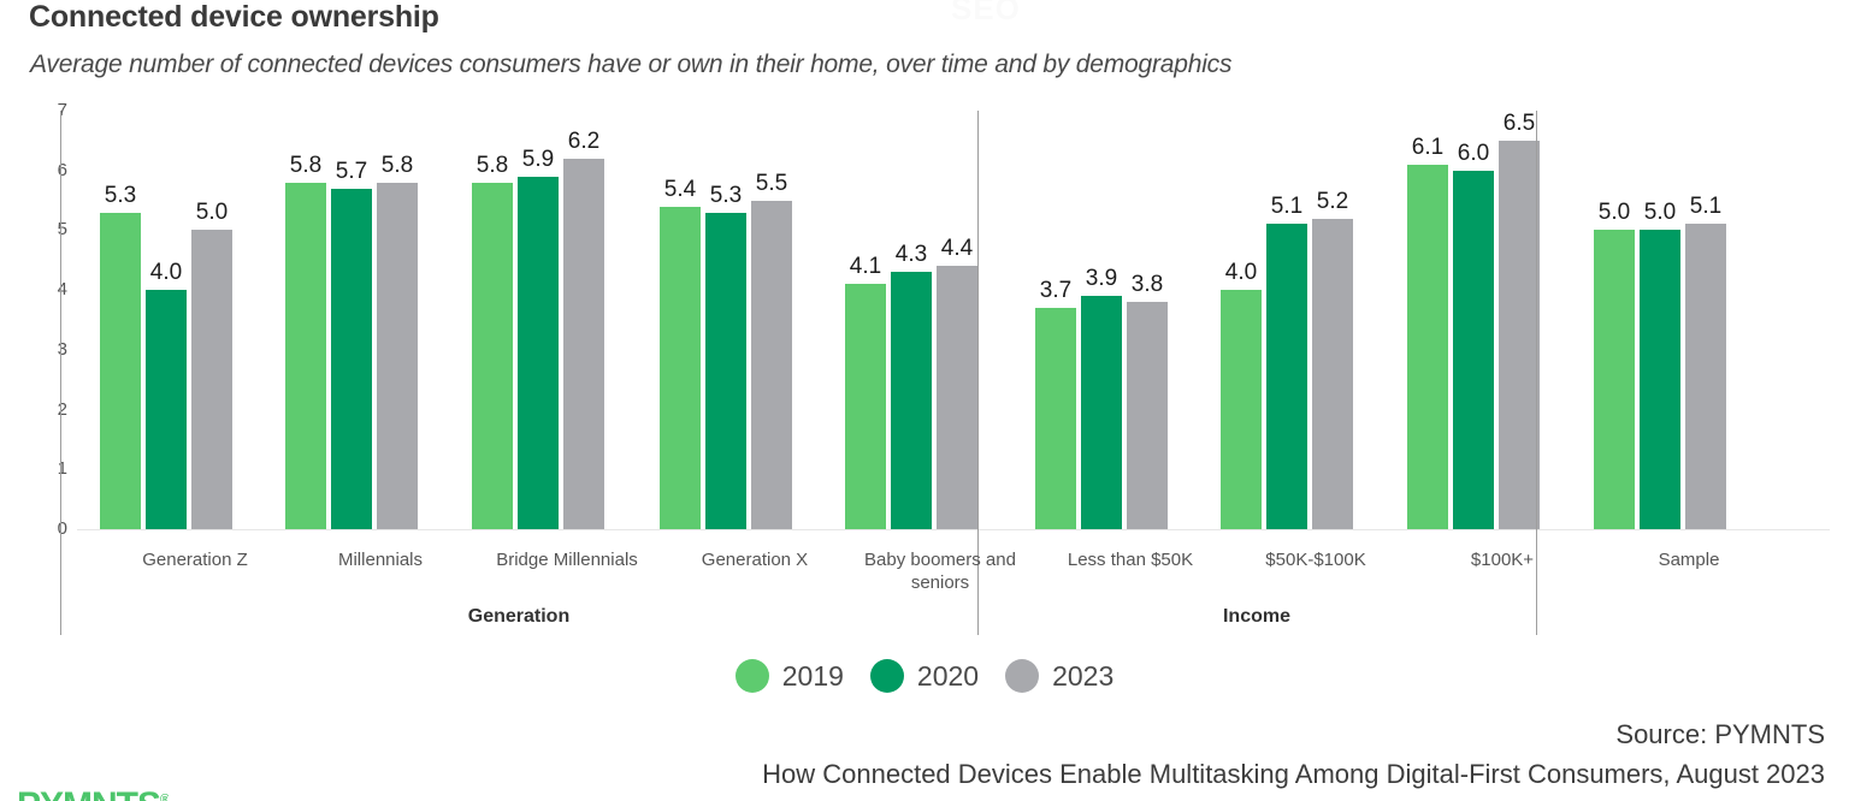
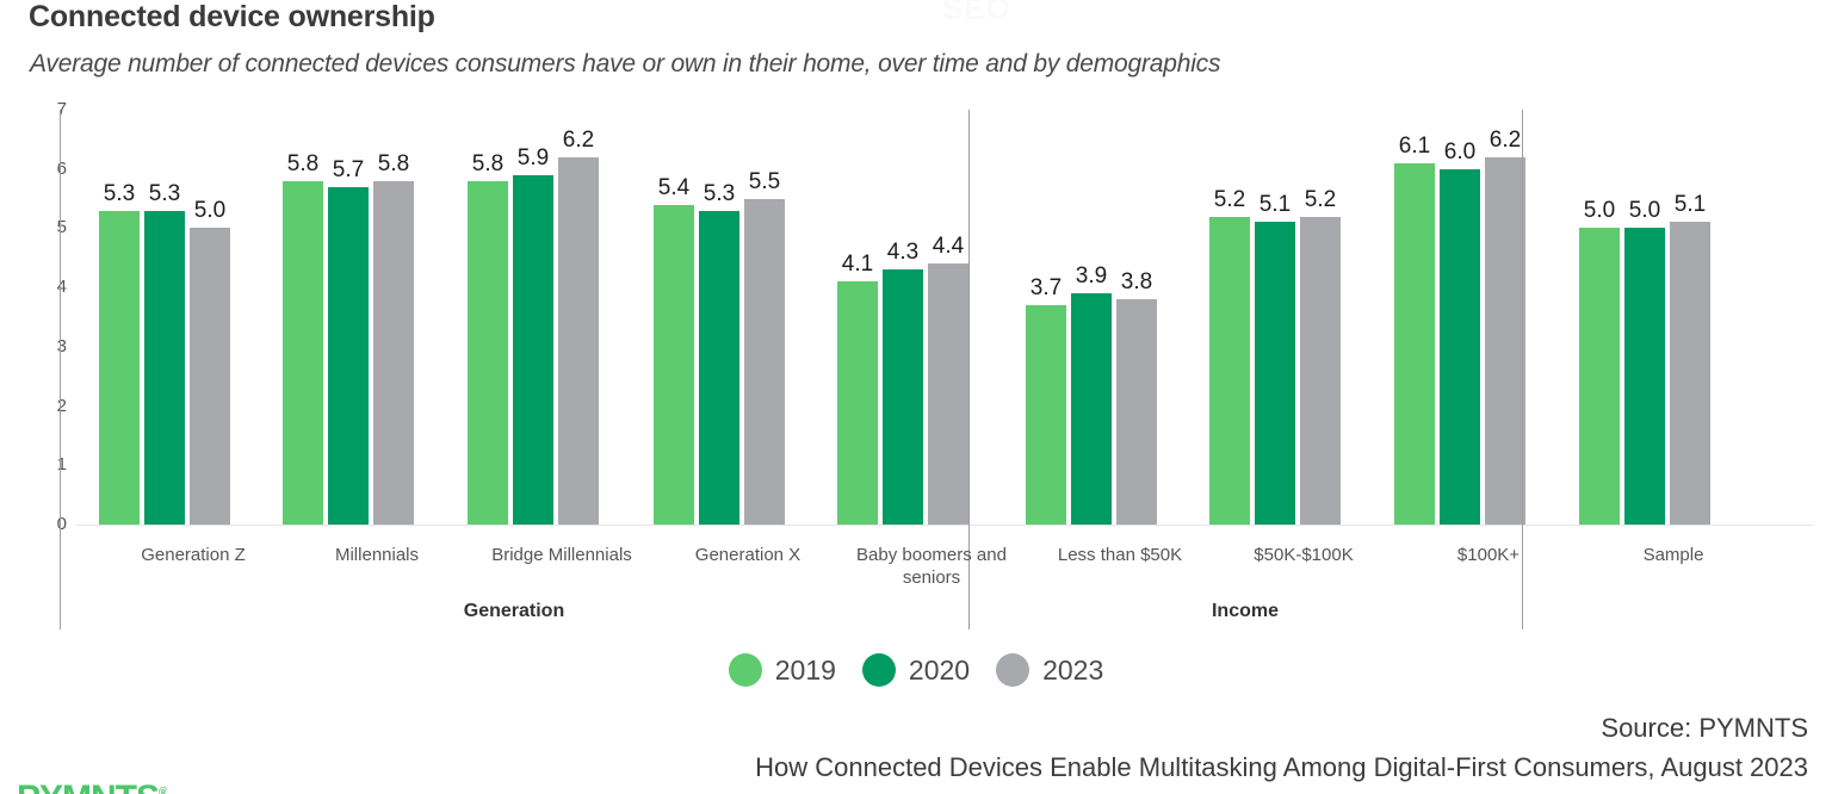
2020/Generation Z: 4.0 -> 5.3
2019/$50K-$100K: 4.0 -> 5.2
2023/$100K+: 6.5 -> 6.2
